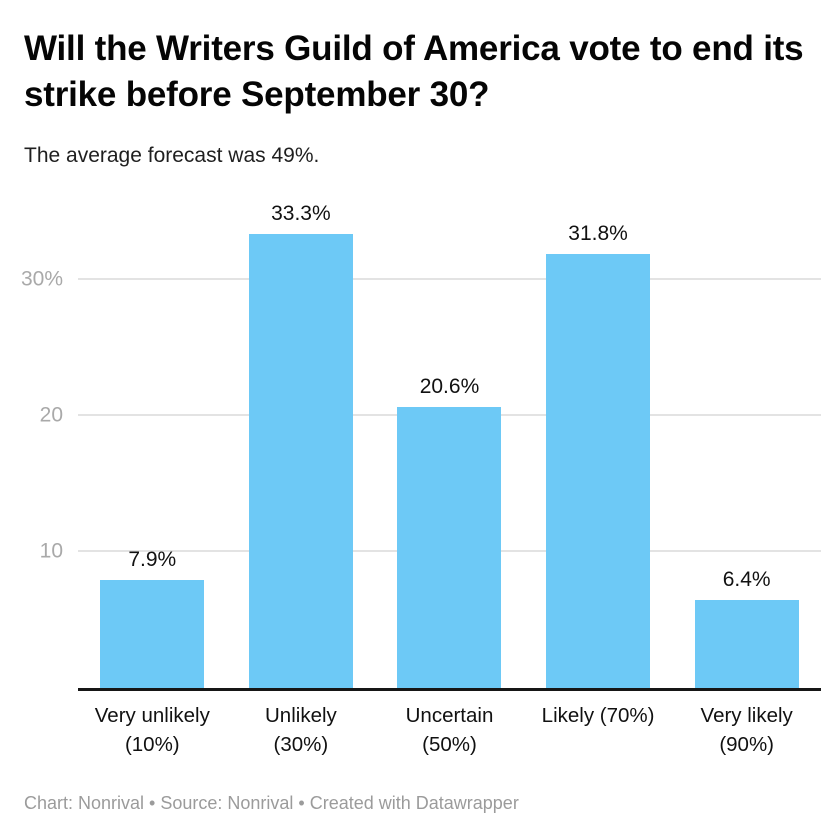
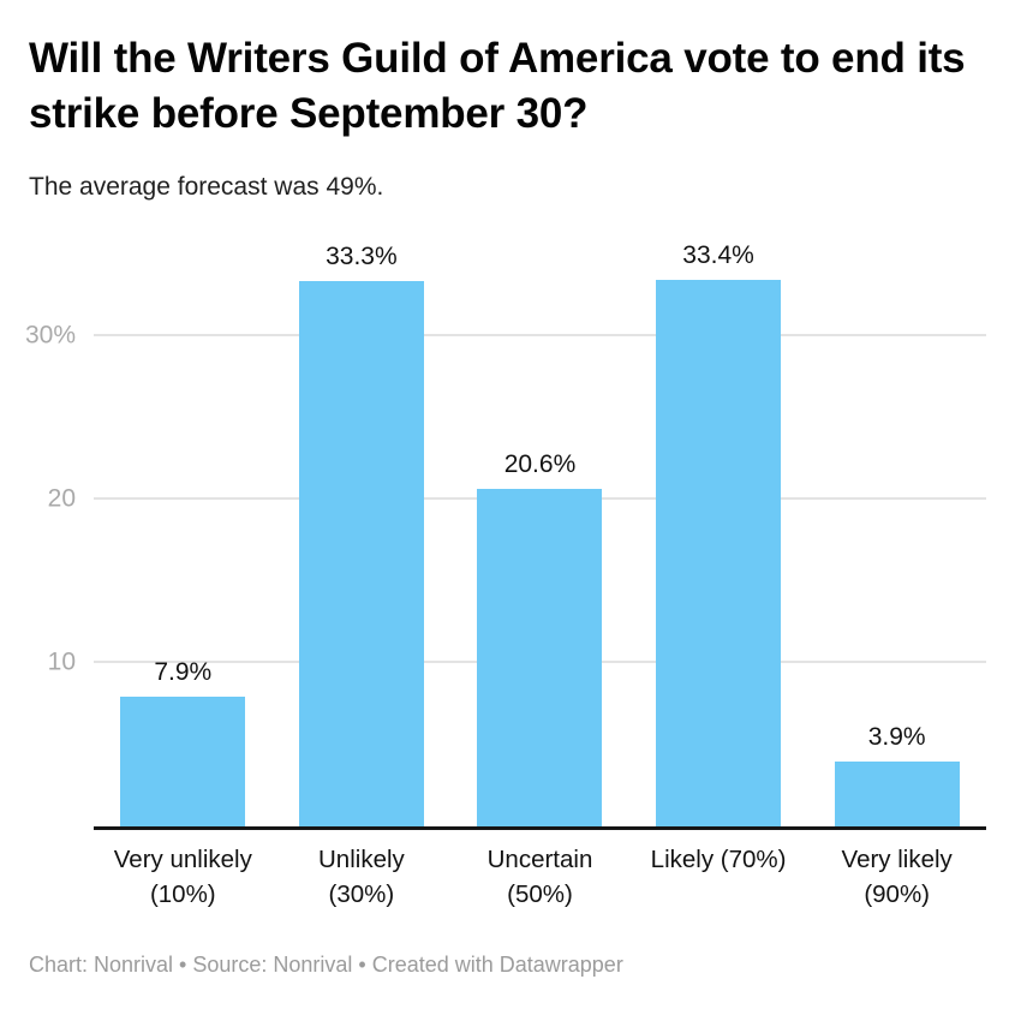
Likely (70%): 31.8% -> 33.4%
Very likely (90%): 6.4% -> 3.9%
